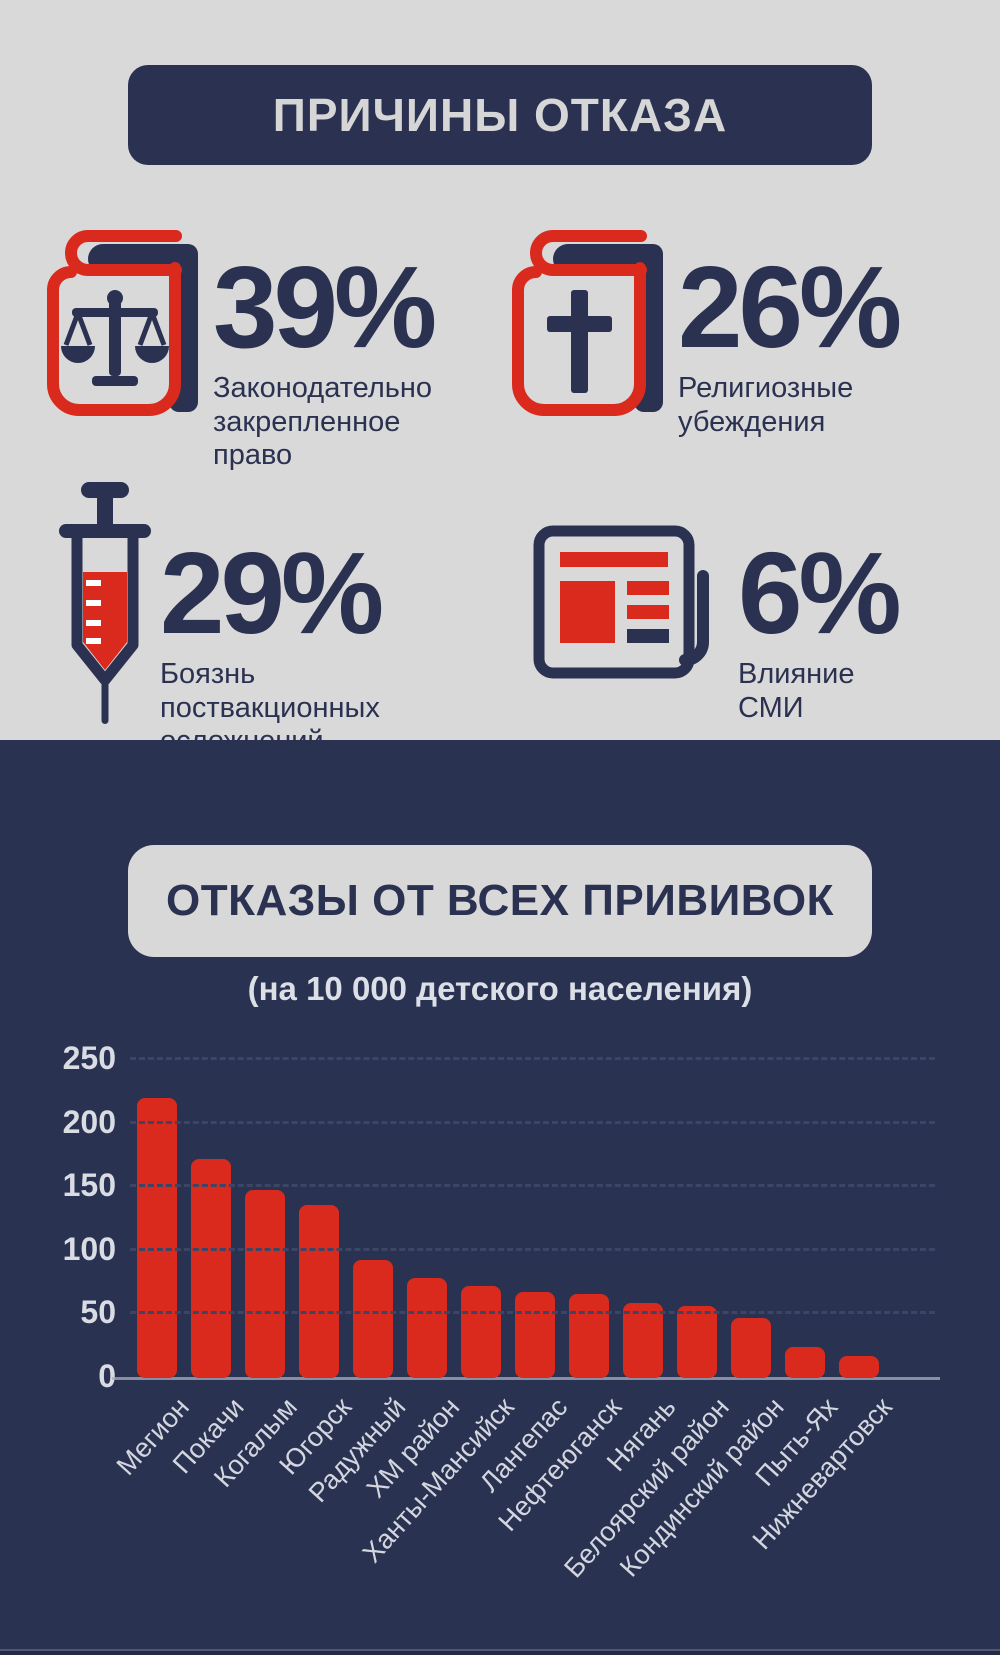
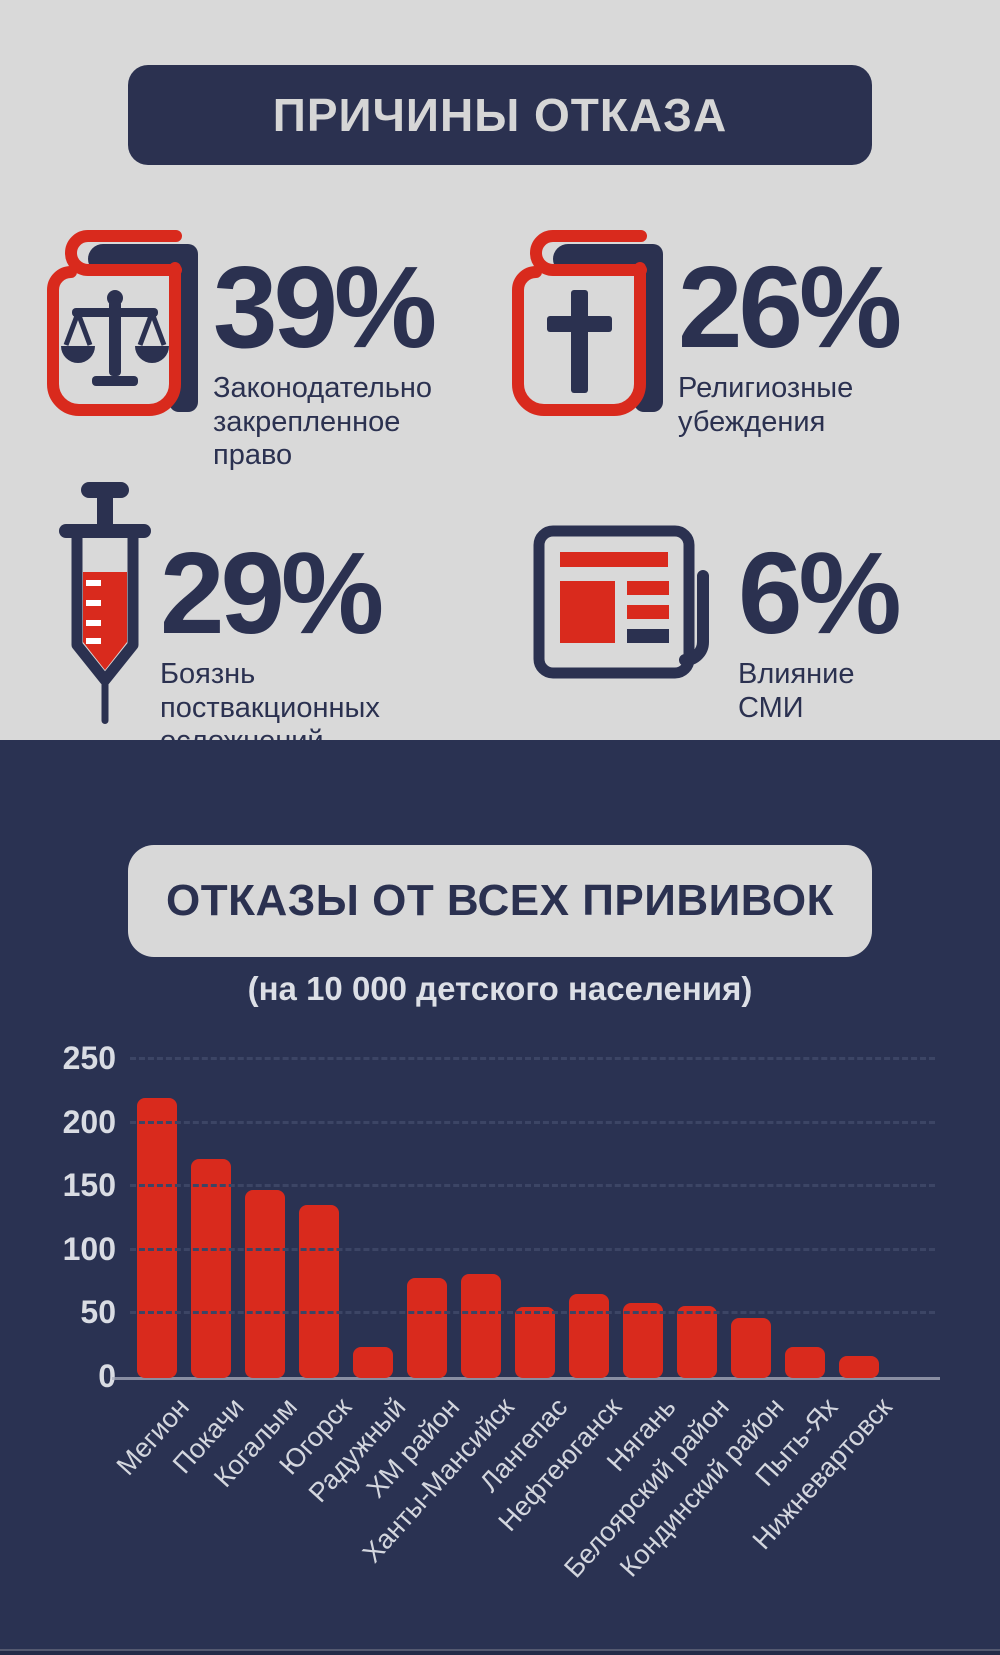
Радужный: 93 -> 24
Ханты-Мансийск: 72 -> 82
Лангепас: 68 -> 56
